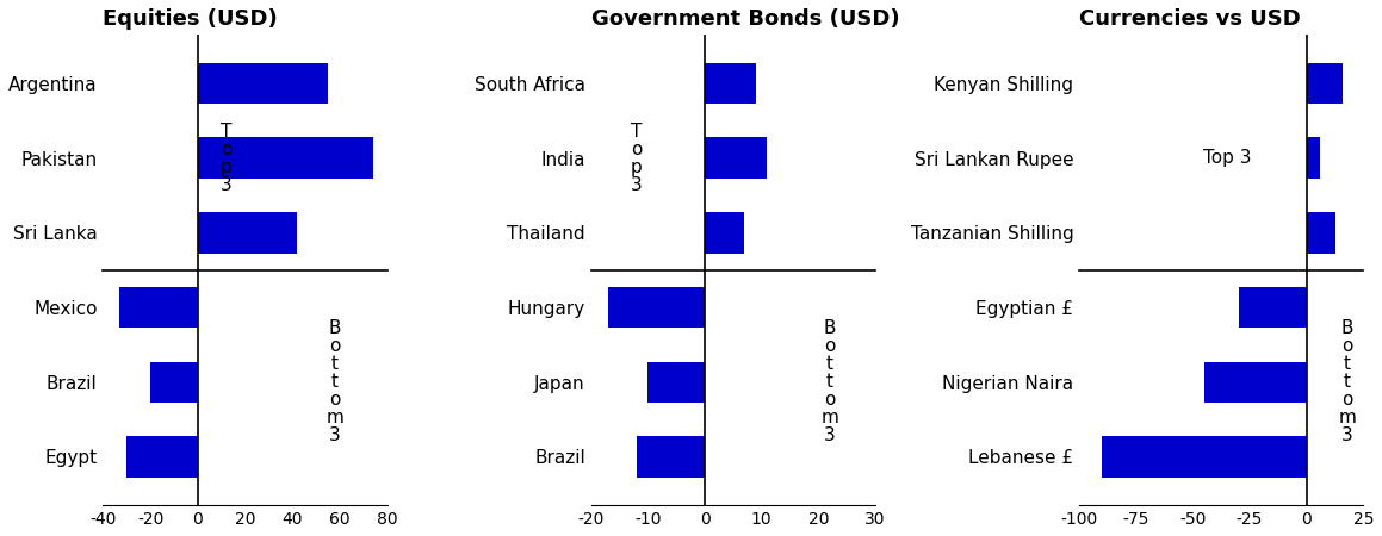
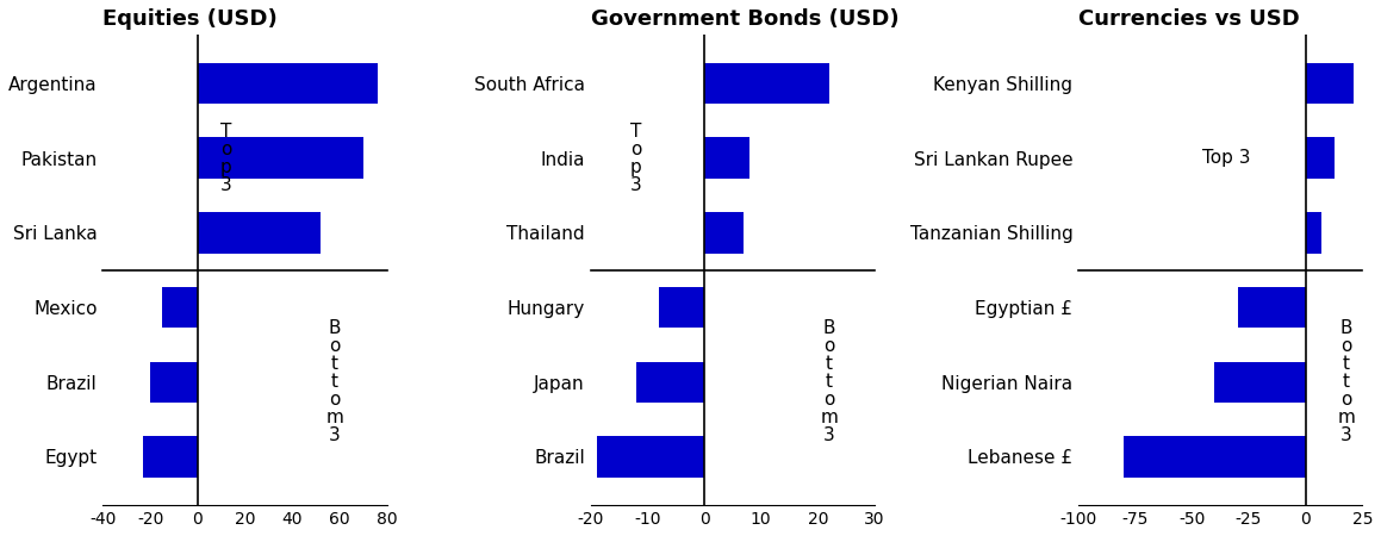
Equities (USD)/Argentina: 55 -> 76
Equities (USD)/Pakistan: 74 -> 70
Equities (USD)/Sri Lanka: 42 -> 52
Equities (USD)/Mexico: -33 -> -15
Equities (USD)/Egypt: -30 -> -23
Government Bonds (USD)/South Africa: 9 -> 22
Government Bonds (USD)/India: 11 -> 8
Government Bonds (USD)/Hungary: -17 -> -8
Government Bonds (USD)/Japan: -10 -> -12
Government Bonds (USD)/Brazil: -12 -> -19
Currencies vs USD/Kenyan Shilling: 16 -> 21
Currencies vs USD/Sri Lankan Rupee: 6 -> 13
Currencies vs USD/Tanzanian Shilling: 13 -> 7
Currencies vs USD/Nigerian Naira: -45 -> -40
Currencies vs USD/Lebanese £: -90 -> -80
